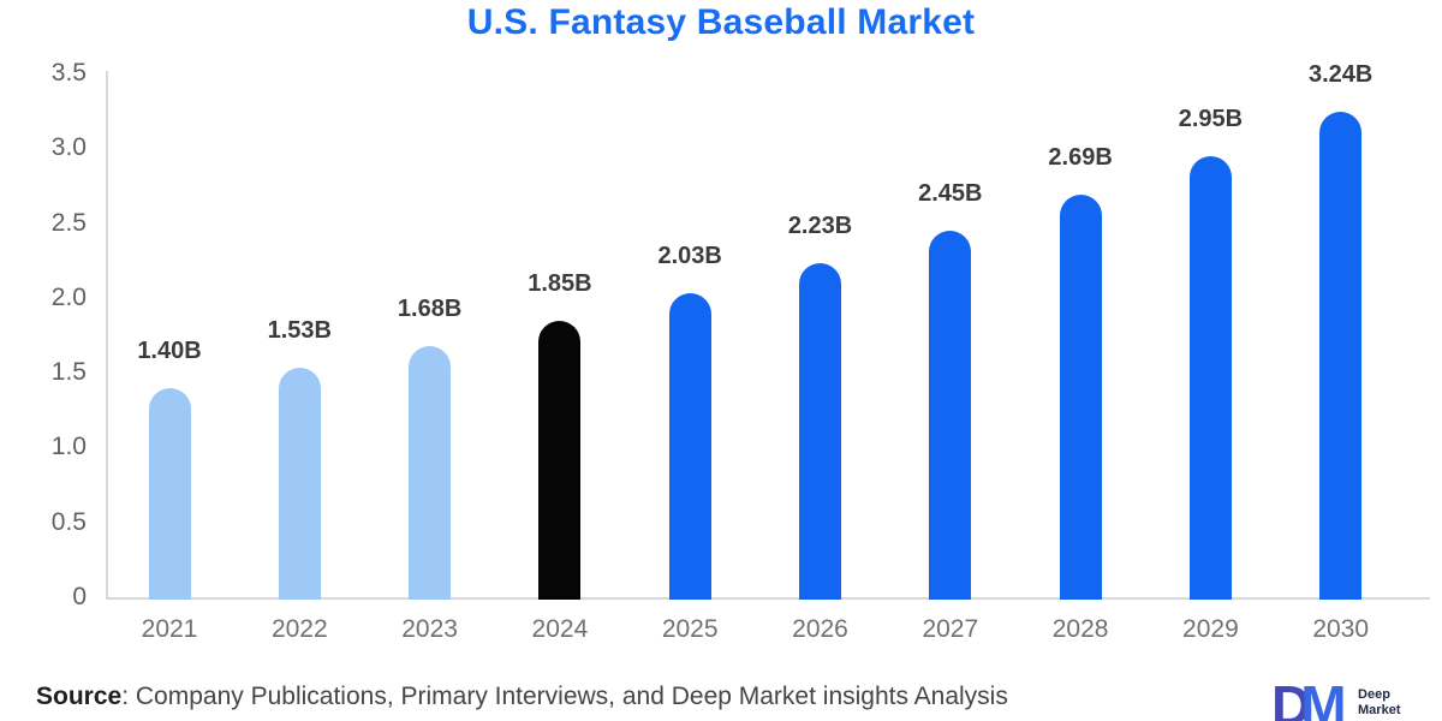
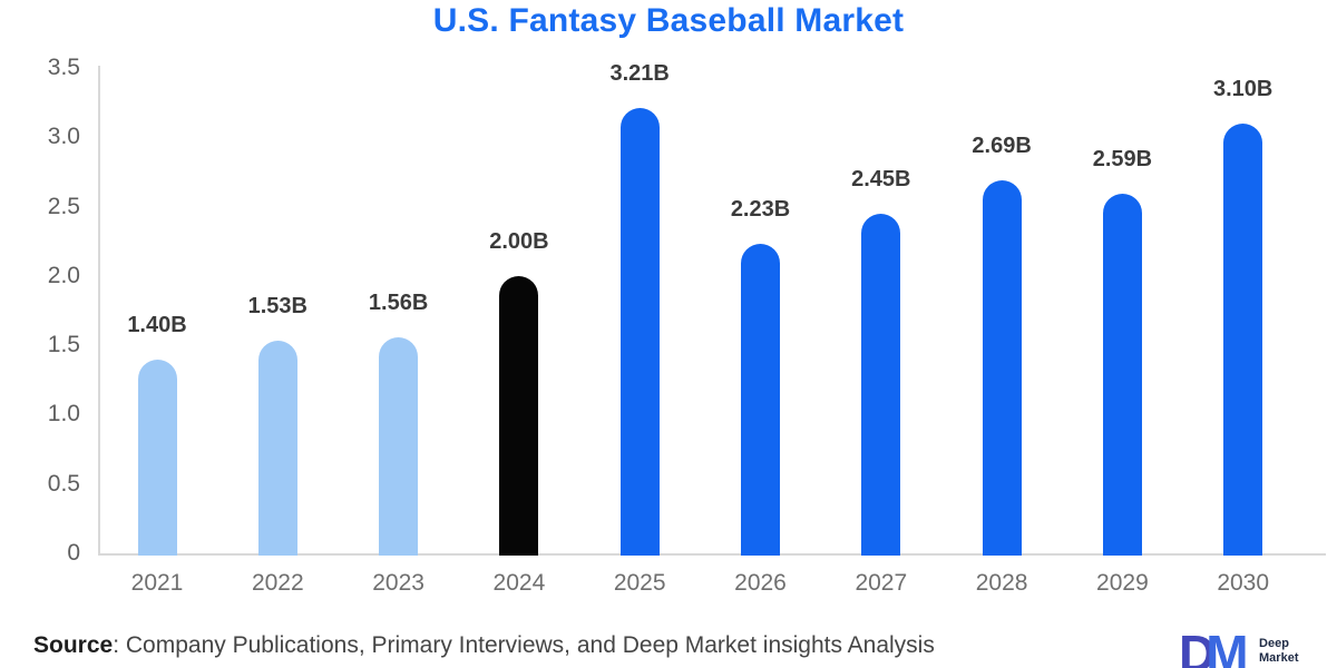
2023: 1.68B -> 1.56B
2024: 1.85B -> 2.00B
2025: 2.03B -> 3.21B
2029: 2.95B -> 2.59B
2030: 3.24B -> 3.10B
